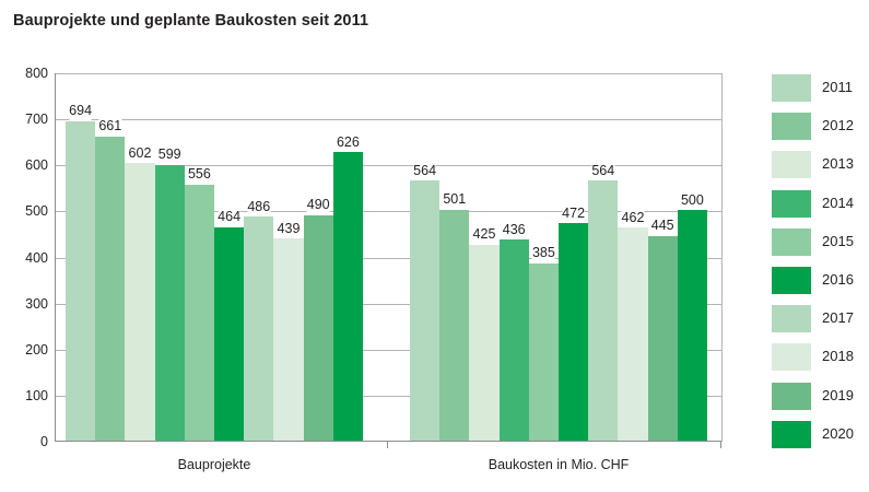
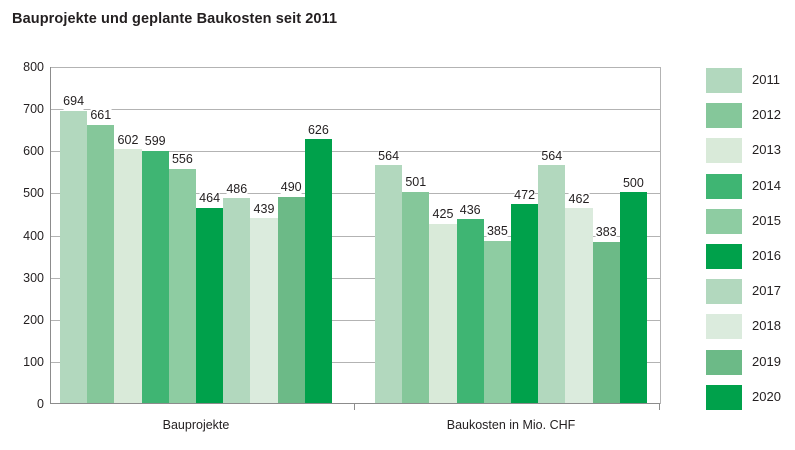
2019/Baukosten in Mio. CHF: 445 -> 383
